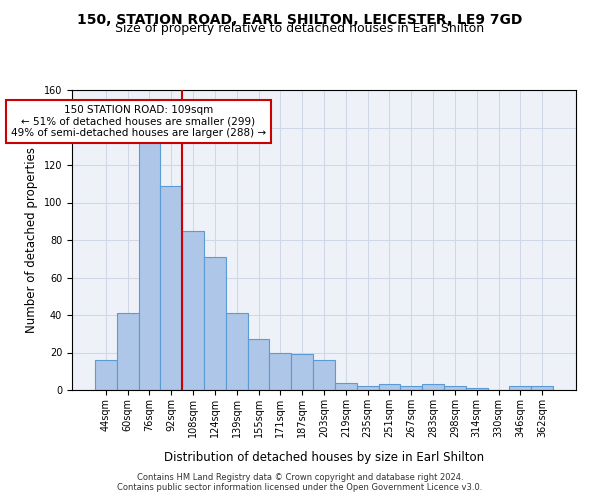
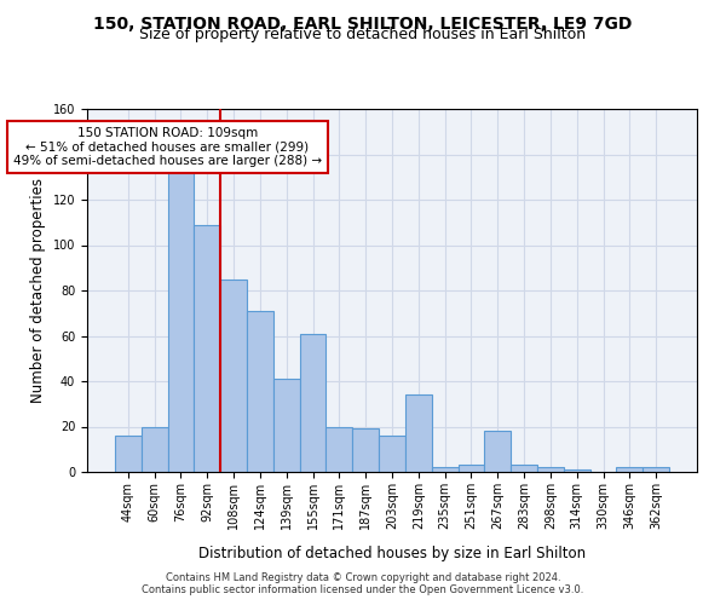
60sqm: 41 -> 20
155sqm: 27 -> 61
219sqm: 4 -> 34
267sqm: 2 -> 18
